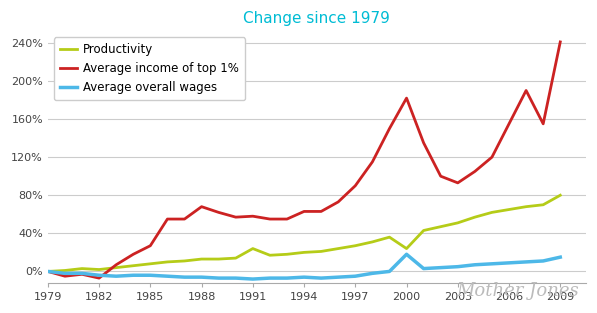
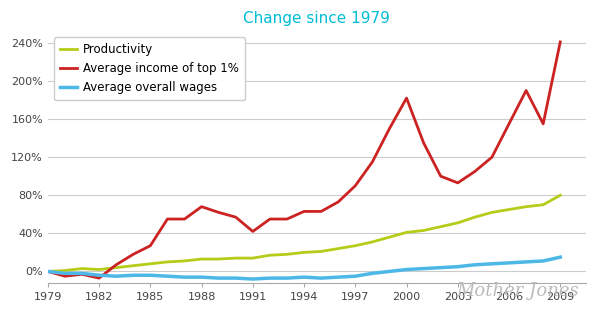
Productivity/1991: 24% -> 14%
Average income of top 1%/1991: 58% -> 42%
Productivity/2000: 24% -> 41%
Average overall wages/2000: 18% -> 2%
